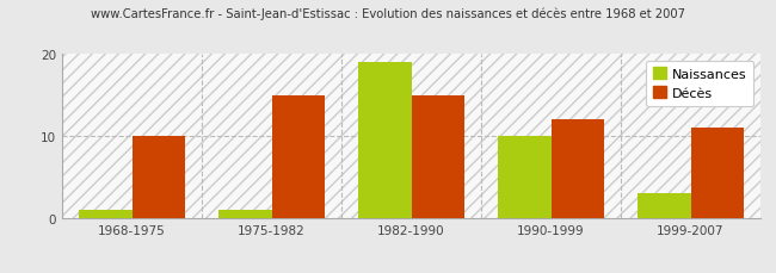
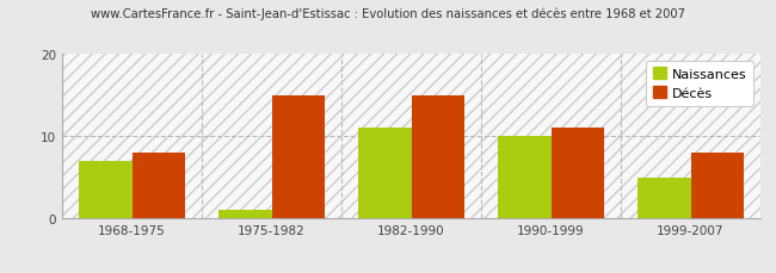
Naissances/1968-1975: 1 -> 7
Décès/1968-1975: 10 -> 8
Naissances/1982-1990: 19 -> 11
Décès/1990-1999: 12 -> 11
Naissances/1999-2007: 3 -> 5
Décès/1999-2007: 11 -> 8
